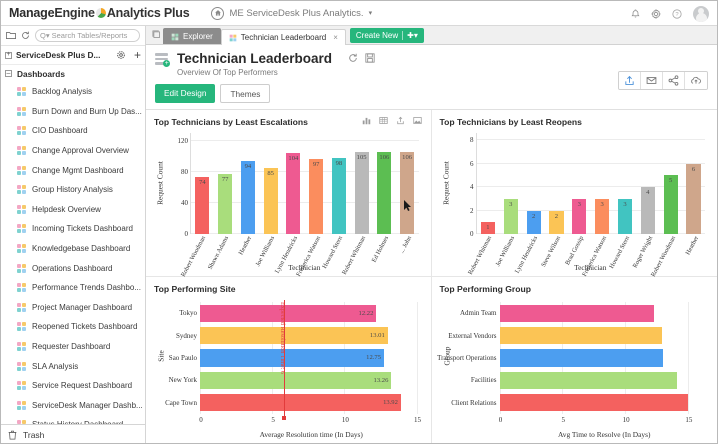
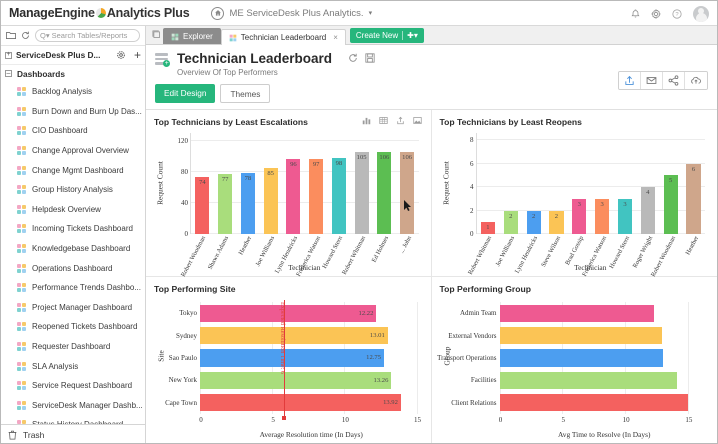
Top Technicians by Least Escalations/Heather: 94 -> 78
Top Technicians by Least Escalations/Lynn Hendricks: 104 -> 96
Top Technicians by Least Reopens/Joe Williams: 3 -> 2
